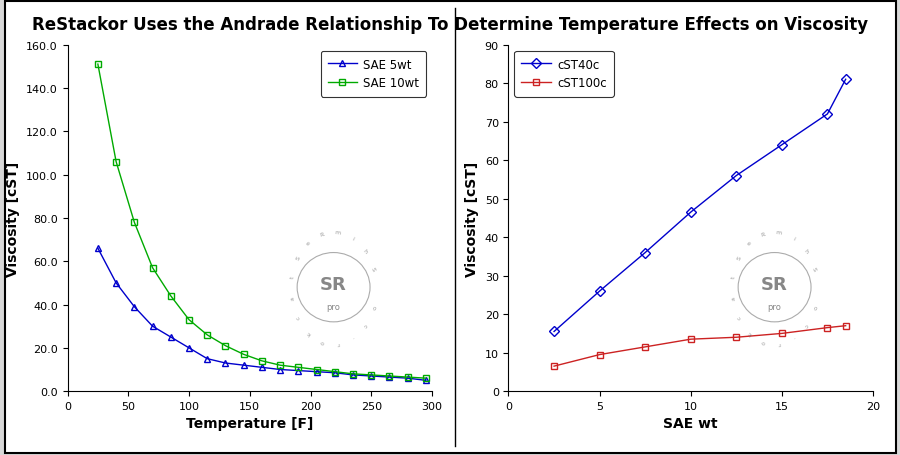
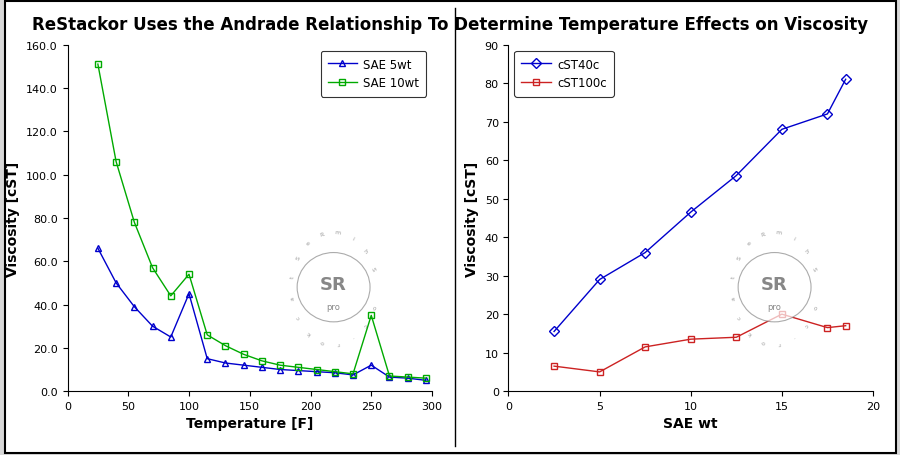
SAE 5wt/100: 20.0 -> 45.0
SAE 10wt/100: 33.0 -> 54.0
SAE 5wt/250: 7.0 -> 12.0
SAE 10wt/250: 7.5 -> 35.0
cST40c/5: 26.0 -> 29.0
cST100c/5: 9.5 -> 5.0
cST40c/15: 64.0 -> 68.0
cST100c/15: 15.0 -> 20.0
